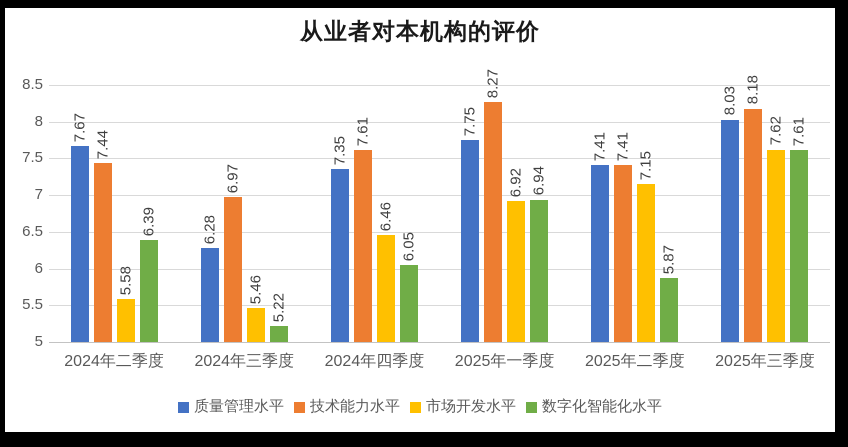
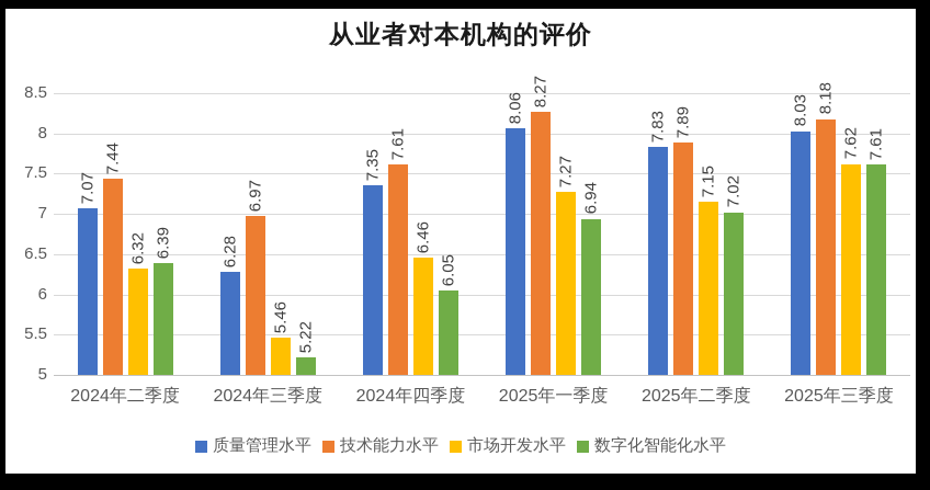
质量管理水平/2024年二季度: 7.67 -> 7.07
市场开发水平/2024年二季度: 5.58 -> 6.32
质量管理水平/2025年一季度: 7.75 -> 8.06
市场开发水平/2025年一季度: 6.92 -> 7.27
质量管理水平/2025年二季度: 7.41 -> 7.83
技术能力水平/2025年二季度: 7.41 -> 7.89
数字化智能化水平/2025年二季度: 5.87 -> 7.02
